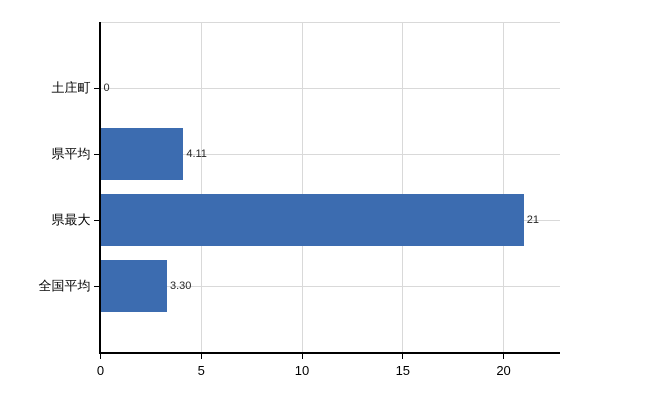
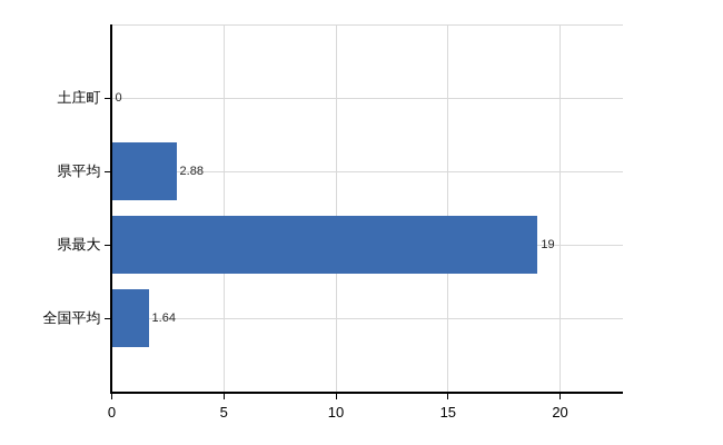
県平均: 4.11 -> 2.88
県最大: 21 -> 19
全国平均: 3.30 -> 1.64
